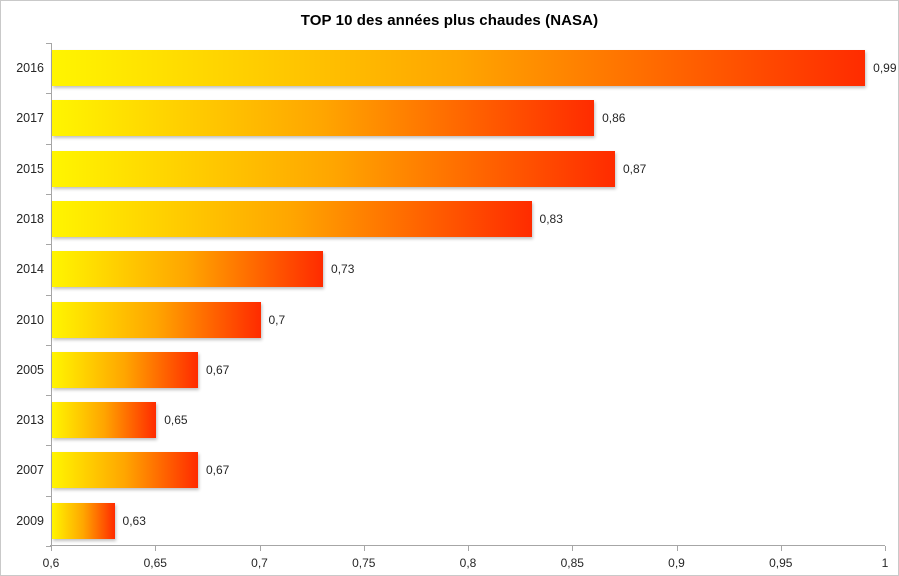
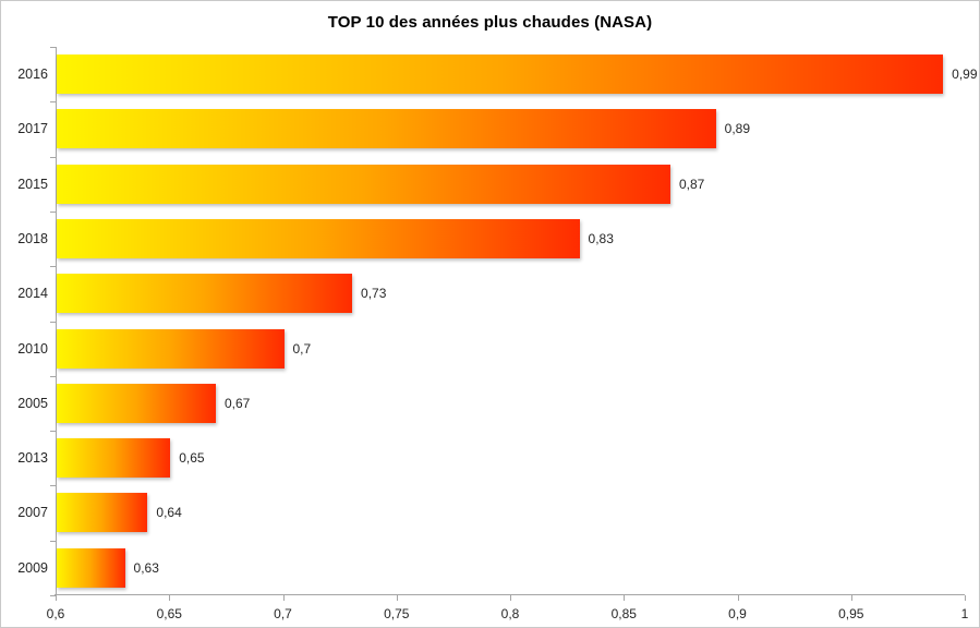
2017: 0,86 -> 0,89
2007: 0,67 -> 0,64
